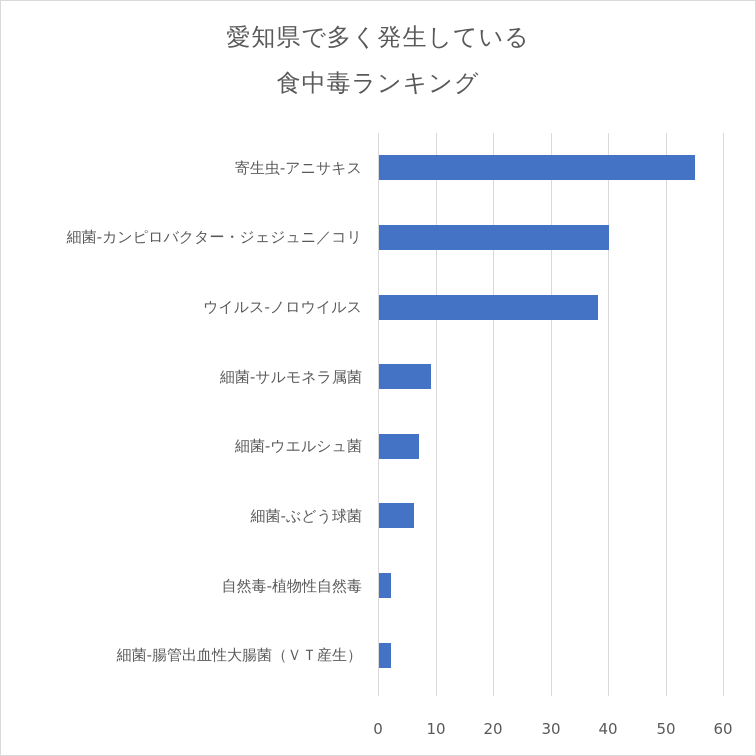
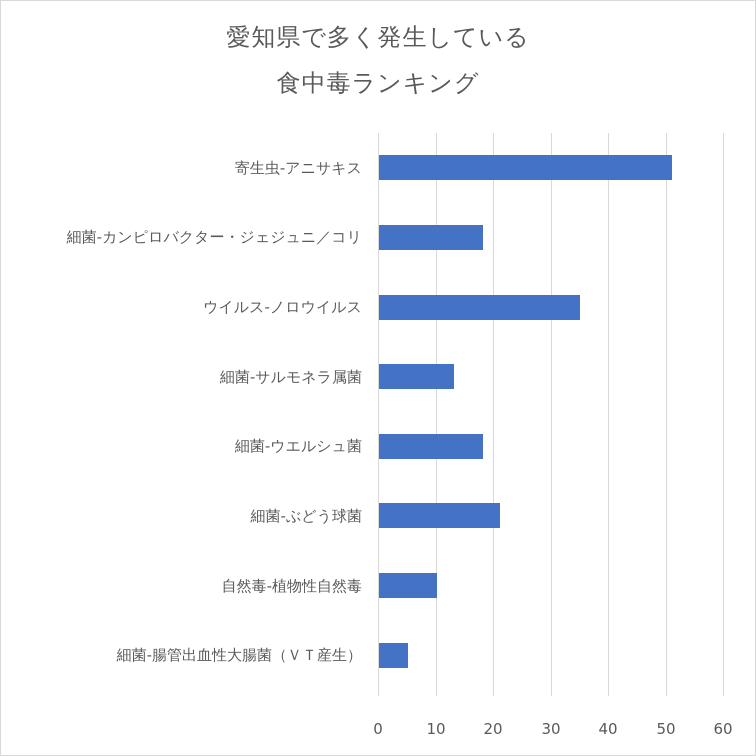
寄生虫-アニサキス: 55 -> 51
細菌-カンピロバクター・ジェジュニ／コリ: 40 -> 18
ウイルス-ノロウイルス: 38 -> 35
細菌-サルモネラ属菌: 9 -> 13
細菌-ウエルシュ菌: 7 -> 18
細菌-ぶどう球菌: 6 -> 21
自然毒-植物性自然毒: 2 -> 10
細菌-腸管出血性大腸菌（ＶＴ産生）: 2 -> 5
